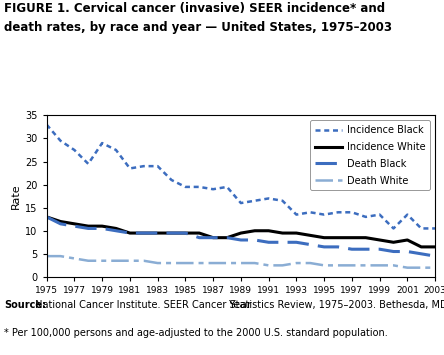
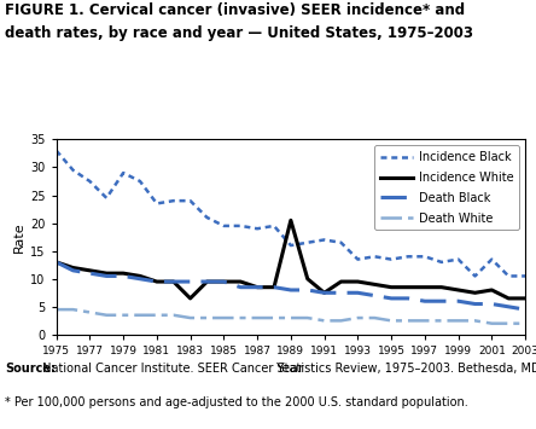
Incidence White/1983: 9.5 -> 6.5
Incidence White/1989: 9.5 -> 20.5
Incidence White/1991: 10.0 -> 7.5
